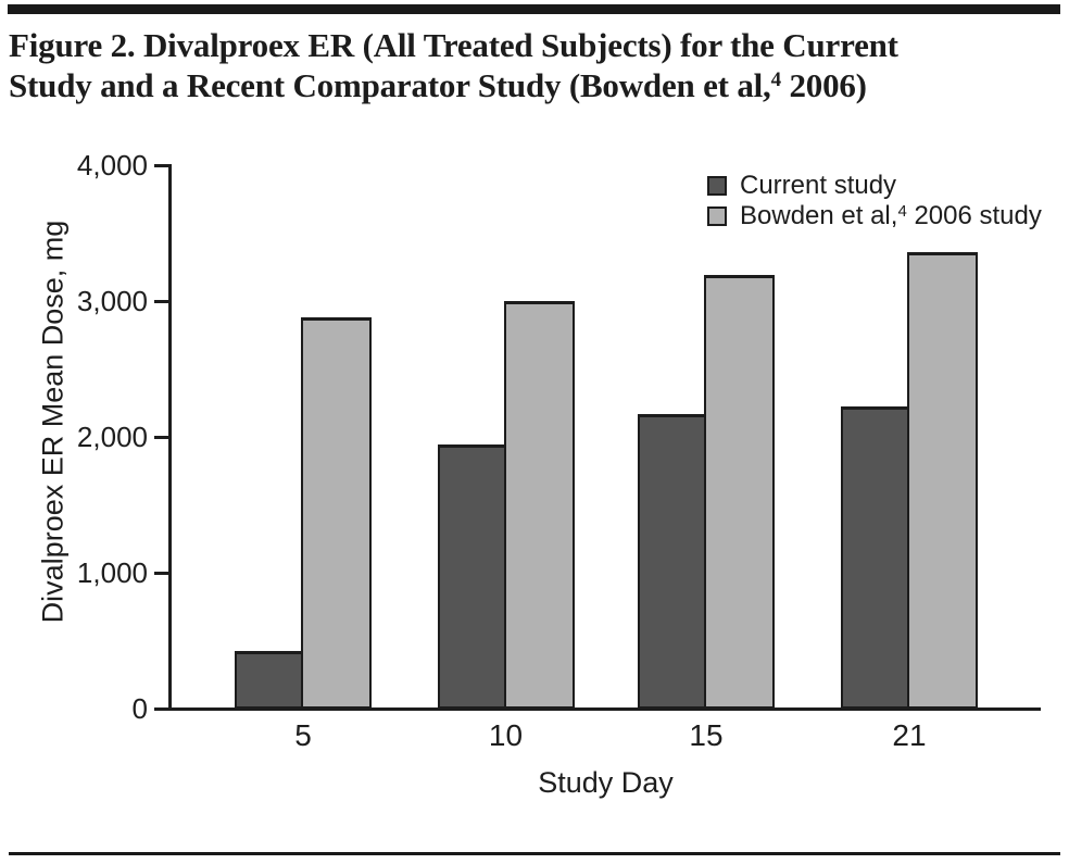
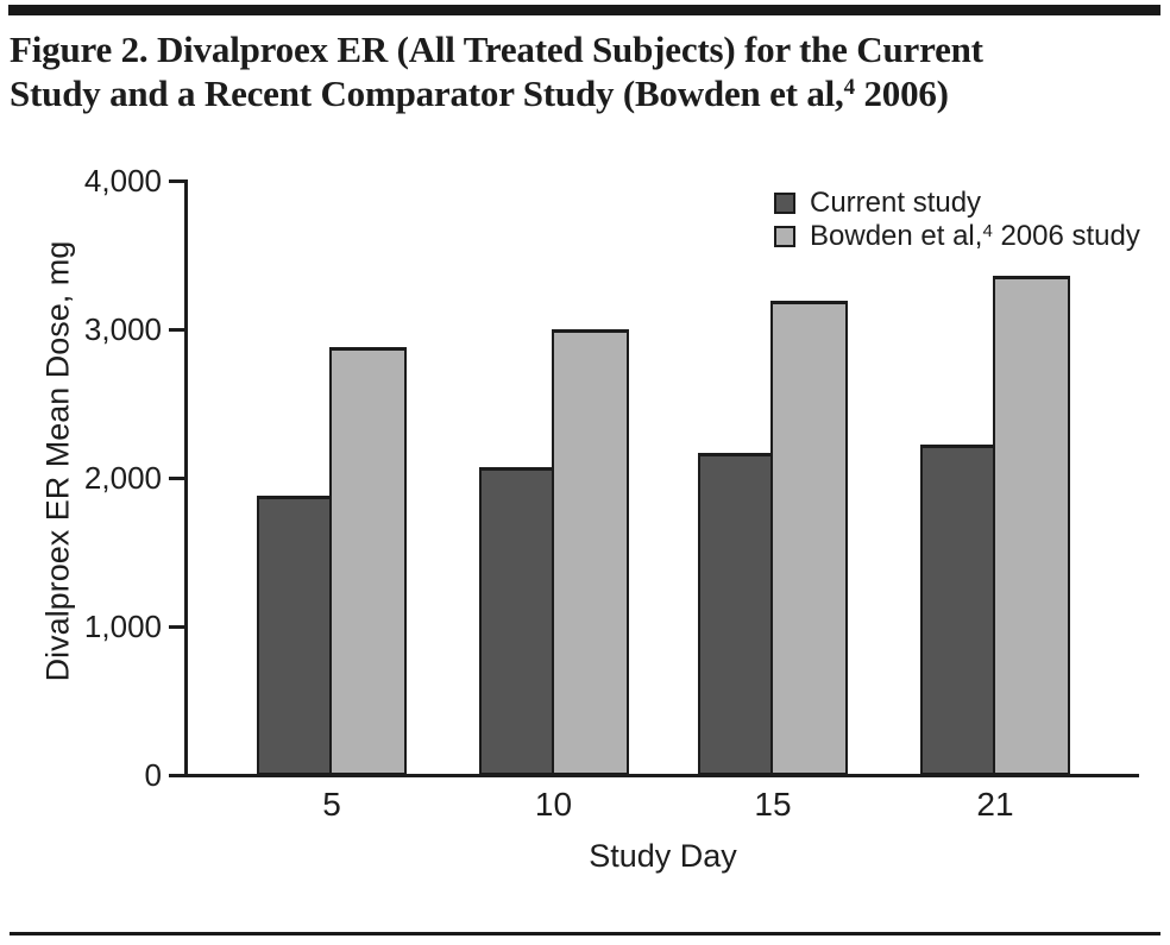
Current study/5: 420 -> 1880
Current study/10: 1940 -> 2070
